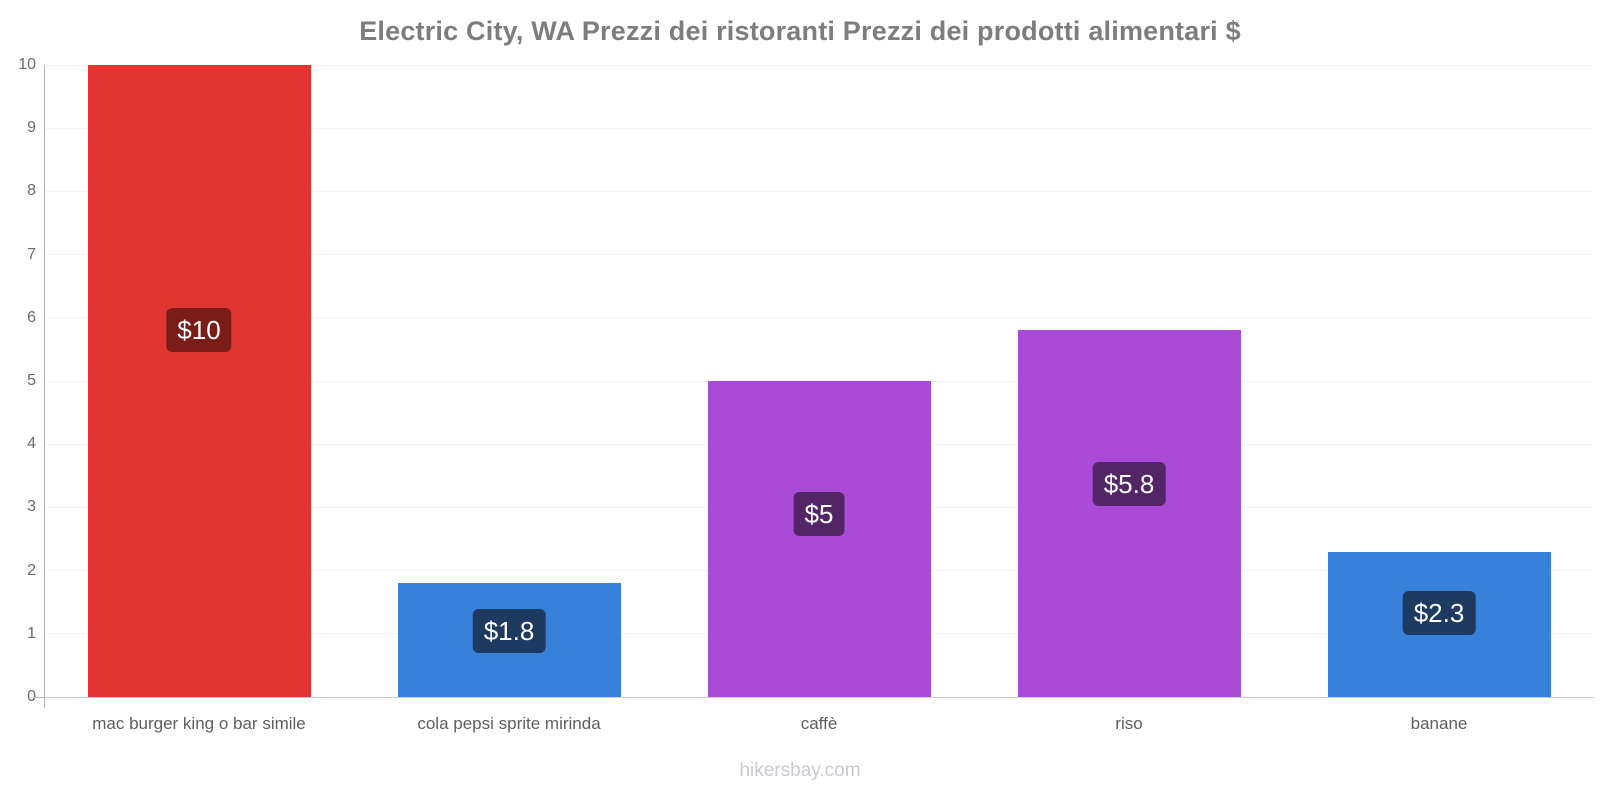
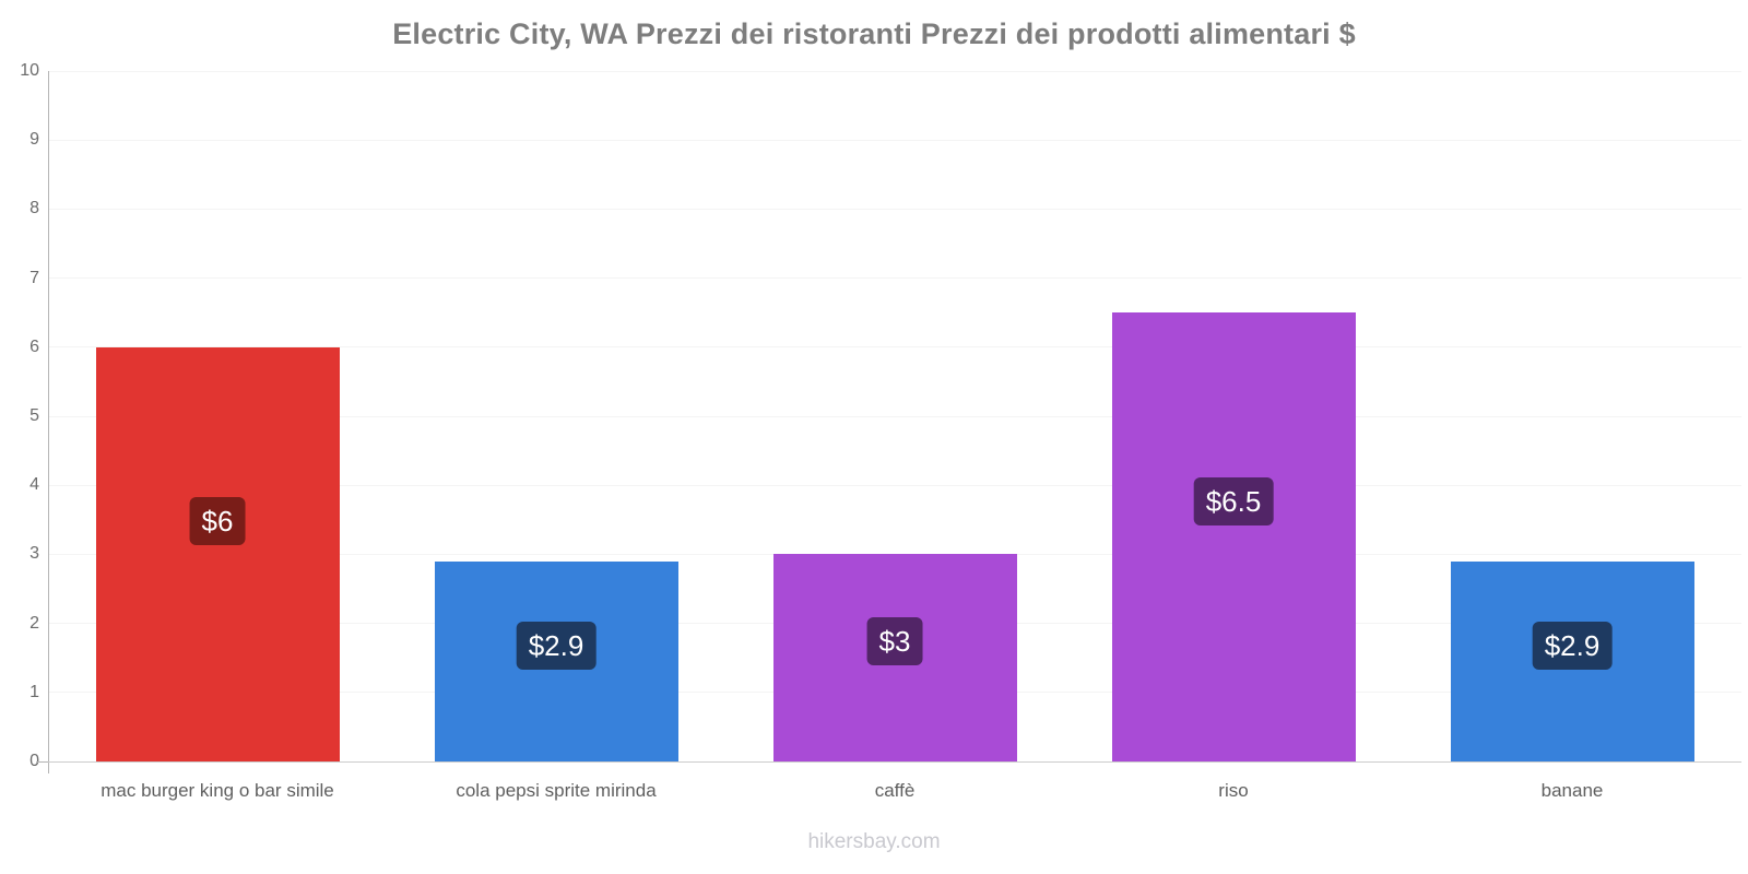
mac burger king o bar simile: $10 -> $6
cola pepsi sprite mirinda: $1.8 -> $2.9
caffè: $5 -> $3
riso: $5.8 -> $6.5
banane: $2.3 -> $2.9
